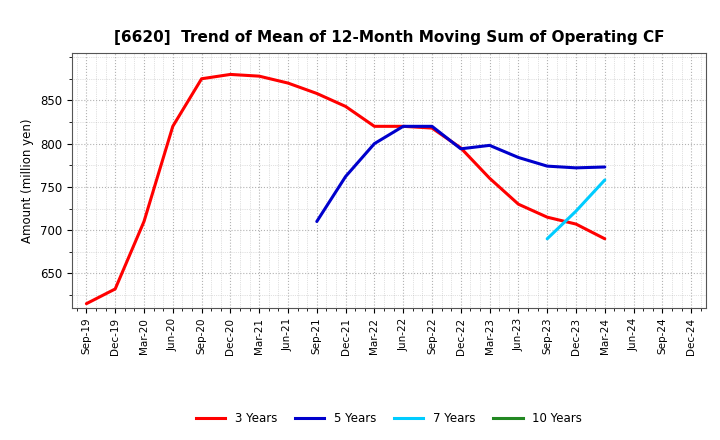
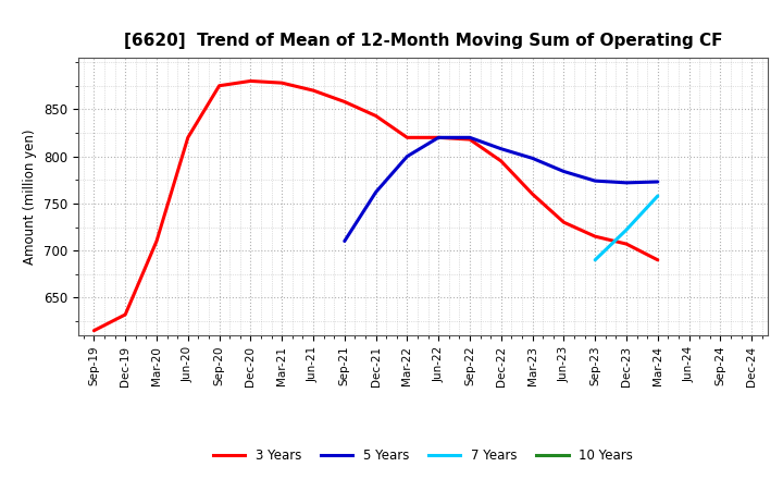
5 Years/Dec-22: 794 -> 808
